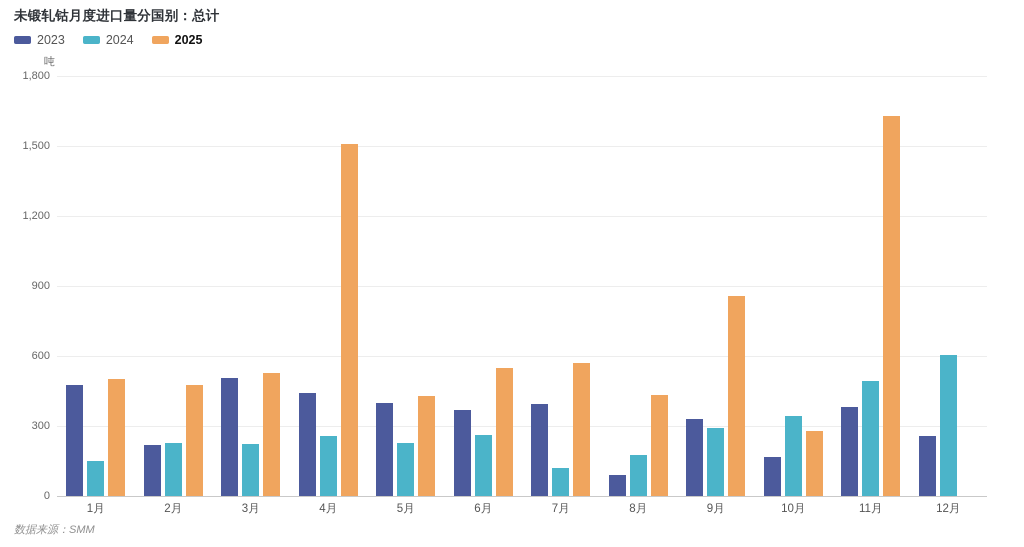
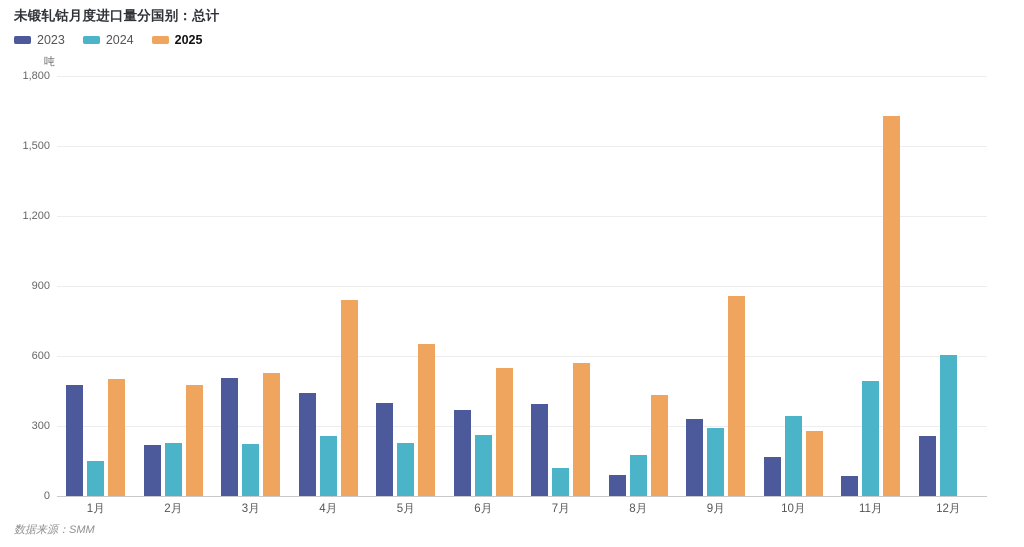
2025/4月: 1510 -> 840
2025/5月: 430 -> 650
2023/11月: 380 -> 90
